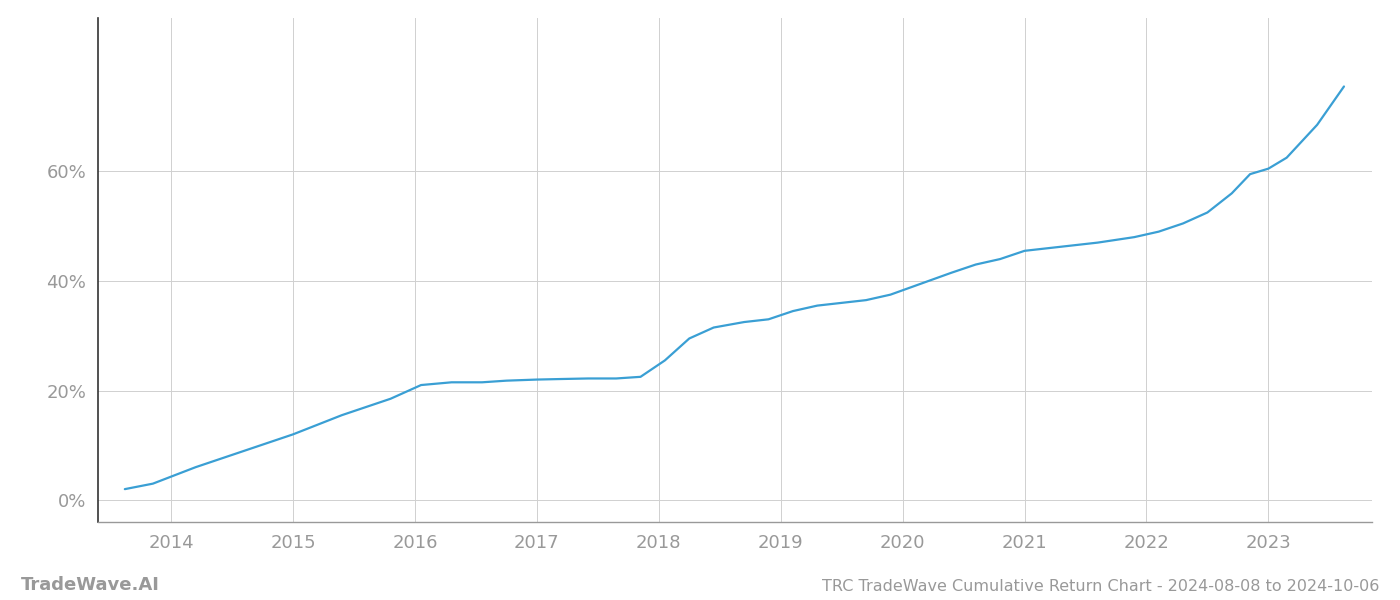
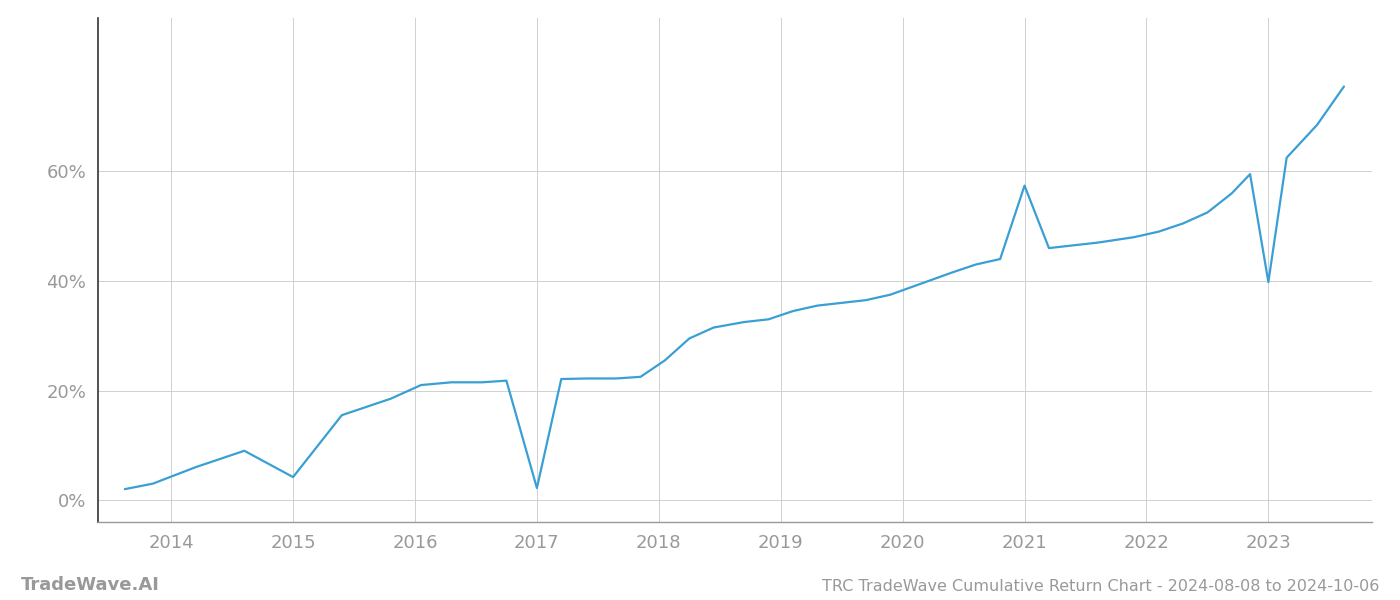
2015: 12.0% -> 4.2%
2017: 22.0% -> 2.2%
2021: 45.5% -> 57.4%
2023: 60.5% -> 39.8%
